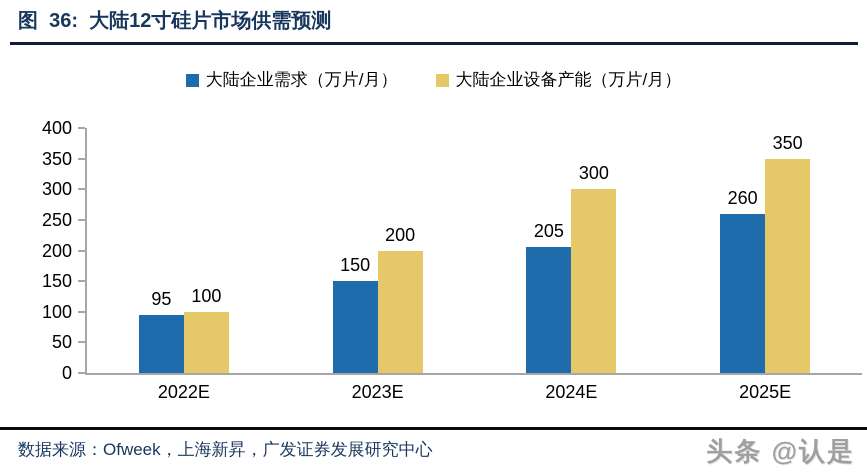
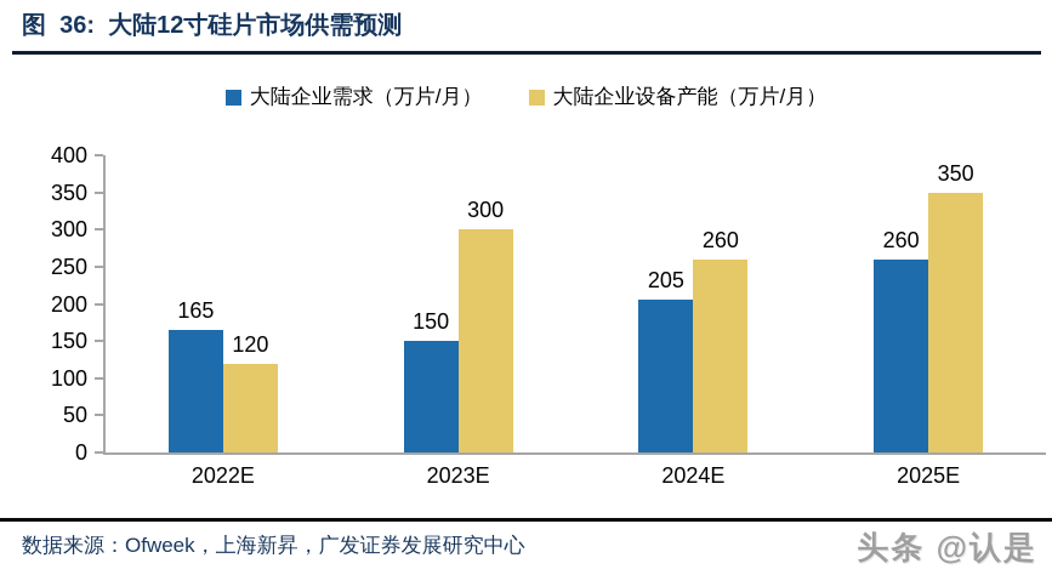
大陆企业需求（万片/月）/2022E: 95 -> 165
大陆企业设备产能（万片/月）/2022E: 100 -> 120
大陆企业设备产能（万片/月）/2023E: 200 -> 300
大陆企业设备产能（万片/月）/2024E: 300 -> 260
